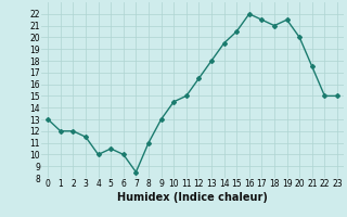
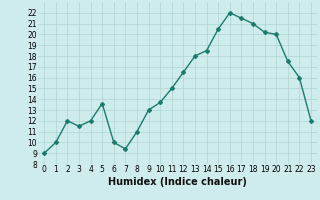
0: 13.0 -> 9.0
1: 12.0 -> 10.0
4: 10.0 -> 12.0
5: 10.5 -> 13.6
7: 8.5 -> 9.4
10: 14.5 -> 13.7
14: 19.5 -> 18.5
19: 21.5 -> 20.2
22: 15.0 -> 16.0
23: 15.0 -> 12.0
